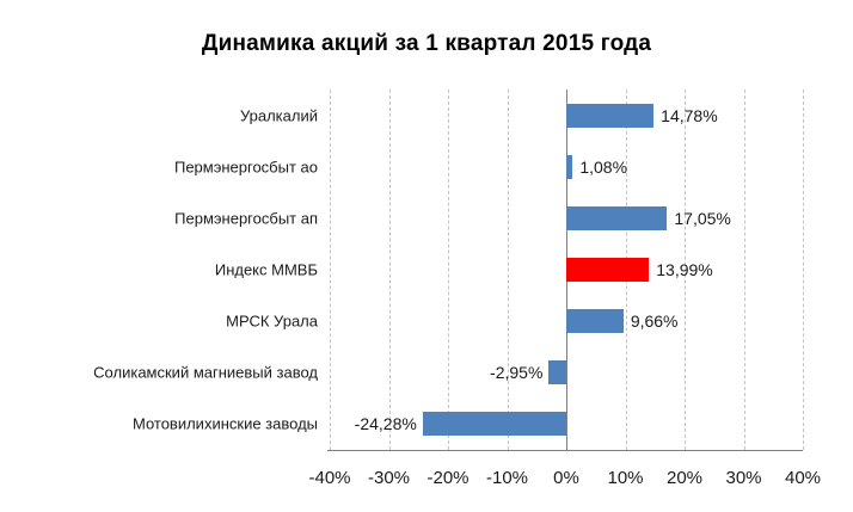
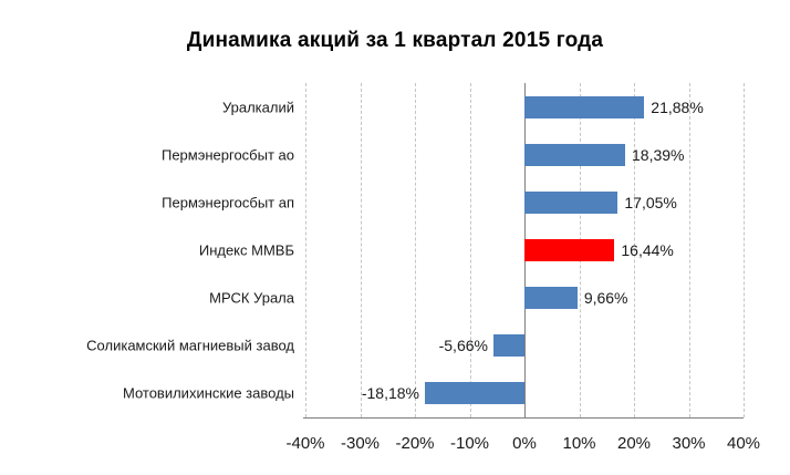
Уралкалий: 14,78% -> 21,88%
Пермэнергосбыт ао: 1,08% -> 18,39%
Индекс ММВБ: 13,99% -> 16,44%
Соликамский магниевый завод: -2,95% -> -5,66%
Мотовилихинские заводы: -24,28% -> -18,18%
